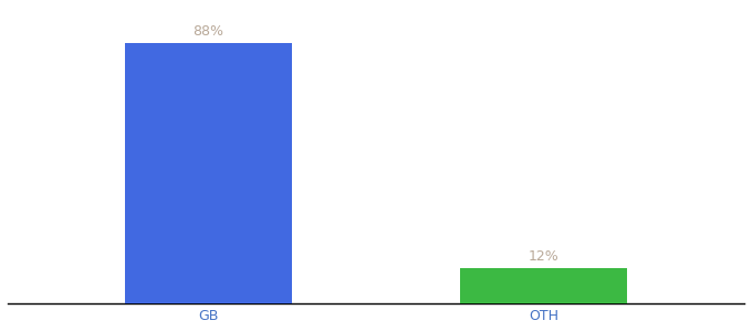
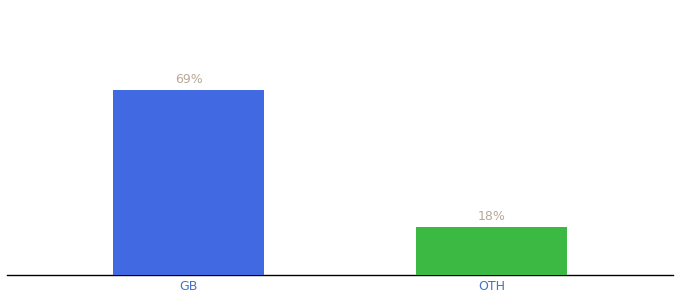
GB: 88% -> 69%
OTH: 12% -> 18%
